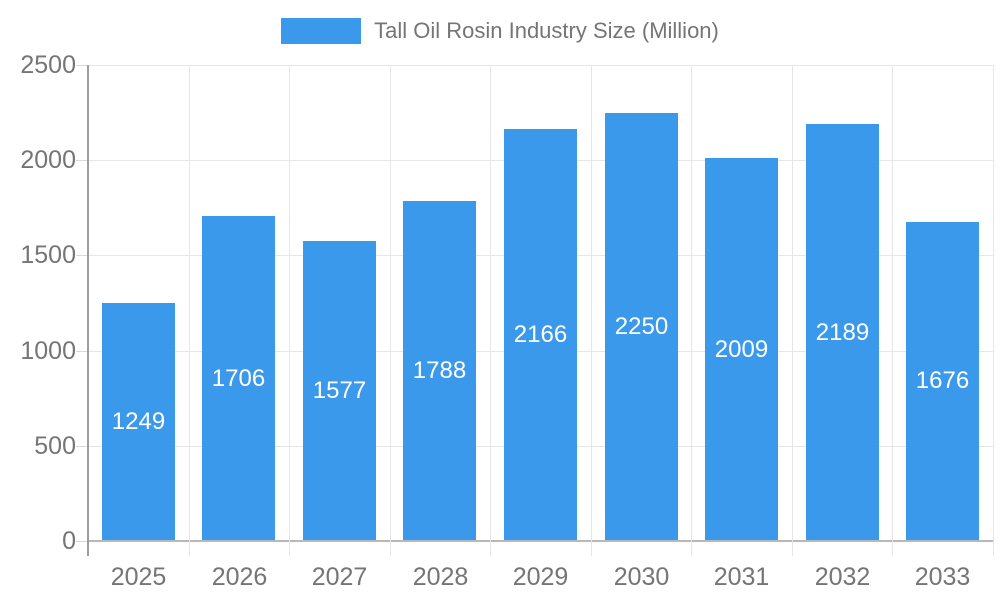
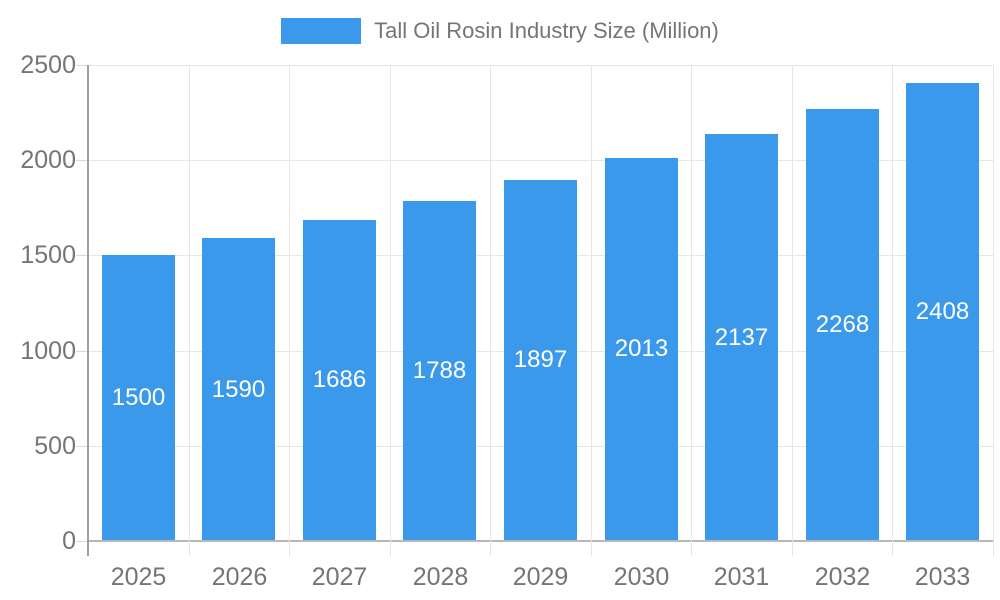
2025: 1249 -> 1500
2026: 1706 -> 1590
2027: 1577 -> 1686
2029: 2166 -> 1897
2030: 2250 -> 2013
2031: 2009 -> 2137
2032: 2189 -> 2268
2033: 1676 -> 2408
